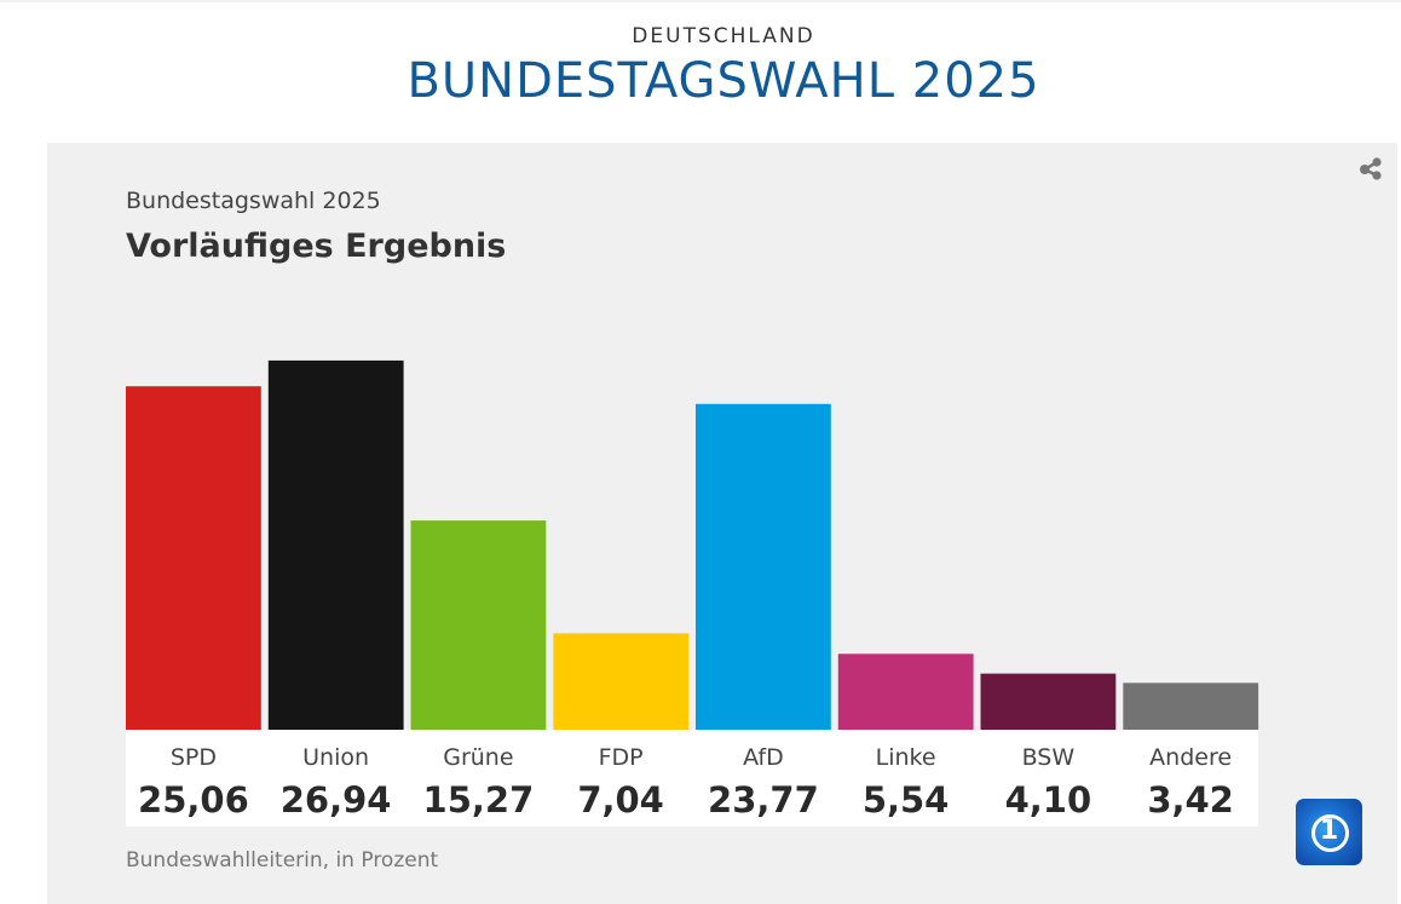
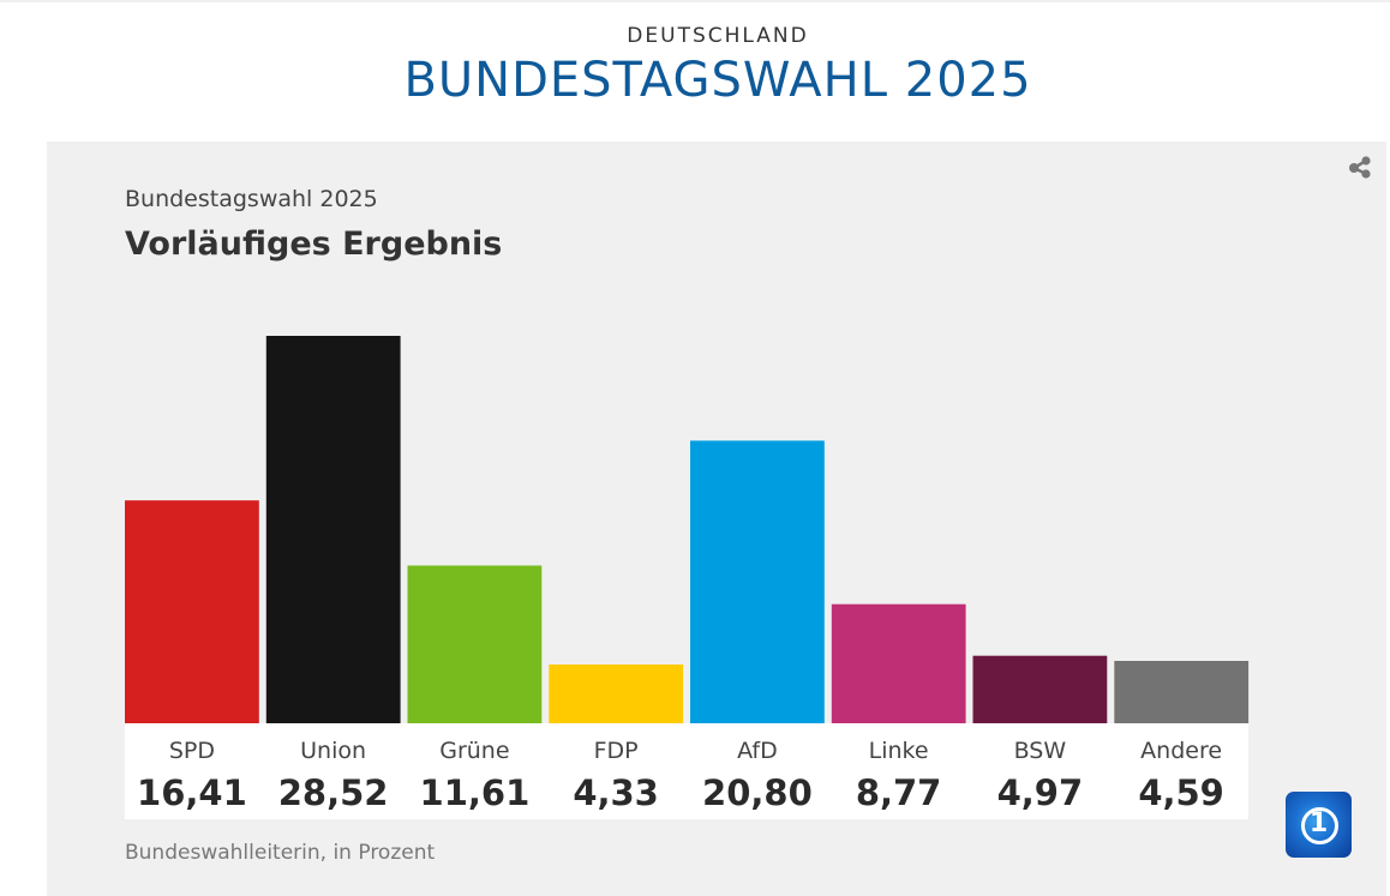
SPD: 25,06 -> 16,41
Union: 26,94 -> 28,52
Grüne: 15,27 -> 11,61
FDP: 7,04 -> 4,33
AfD: 23,77 -> 20,80
Linke: 5,54 -> 8,77
BSW: 4,10 -> 4,97
Andere: 3,42 -> 4,59
